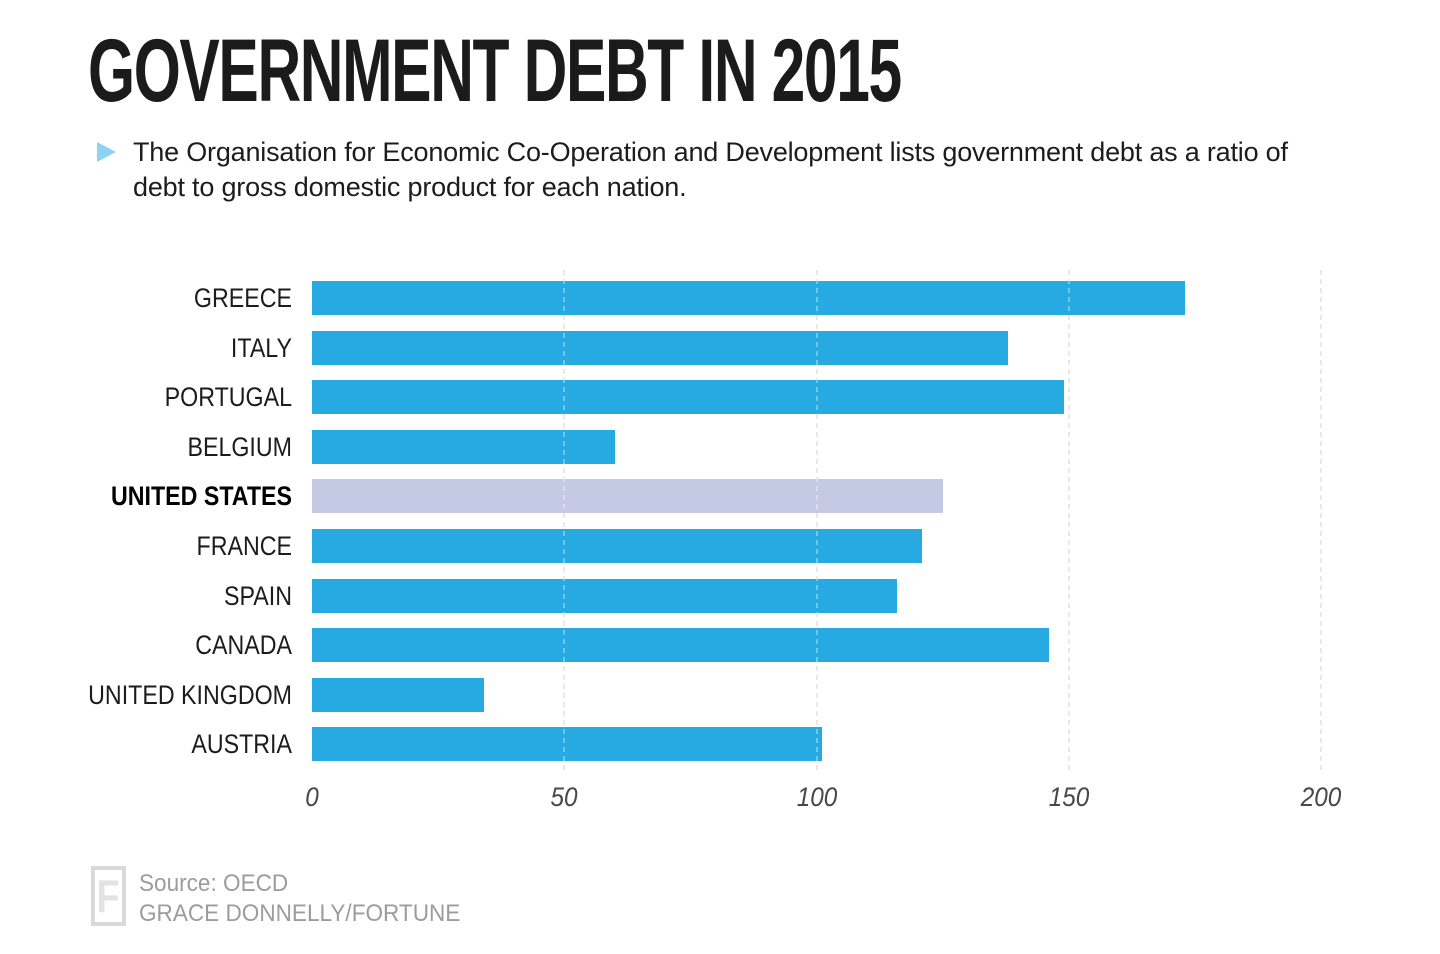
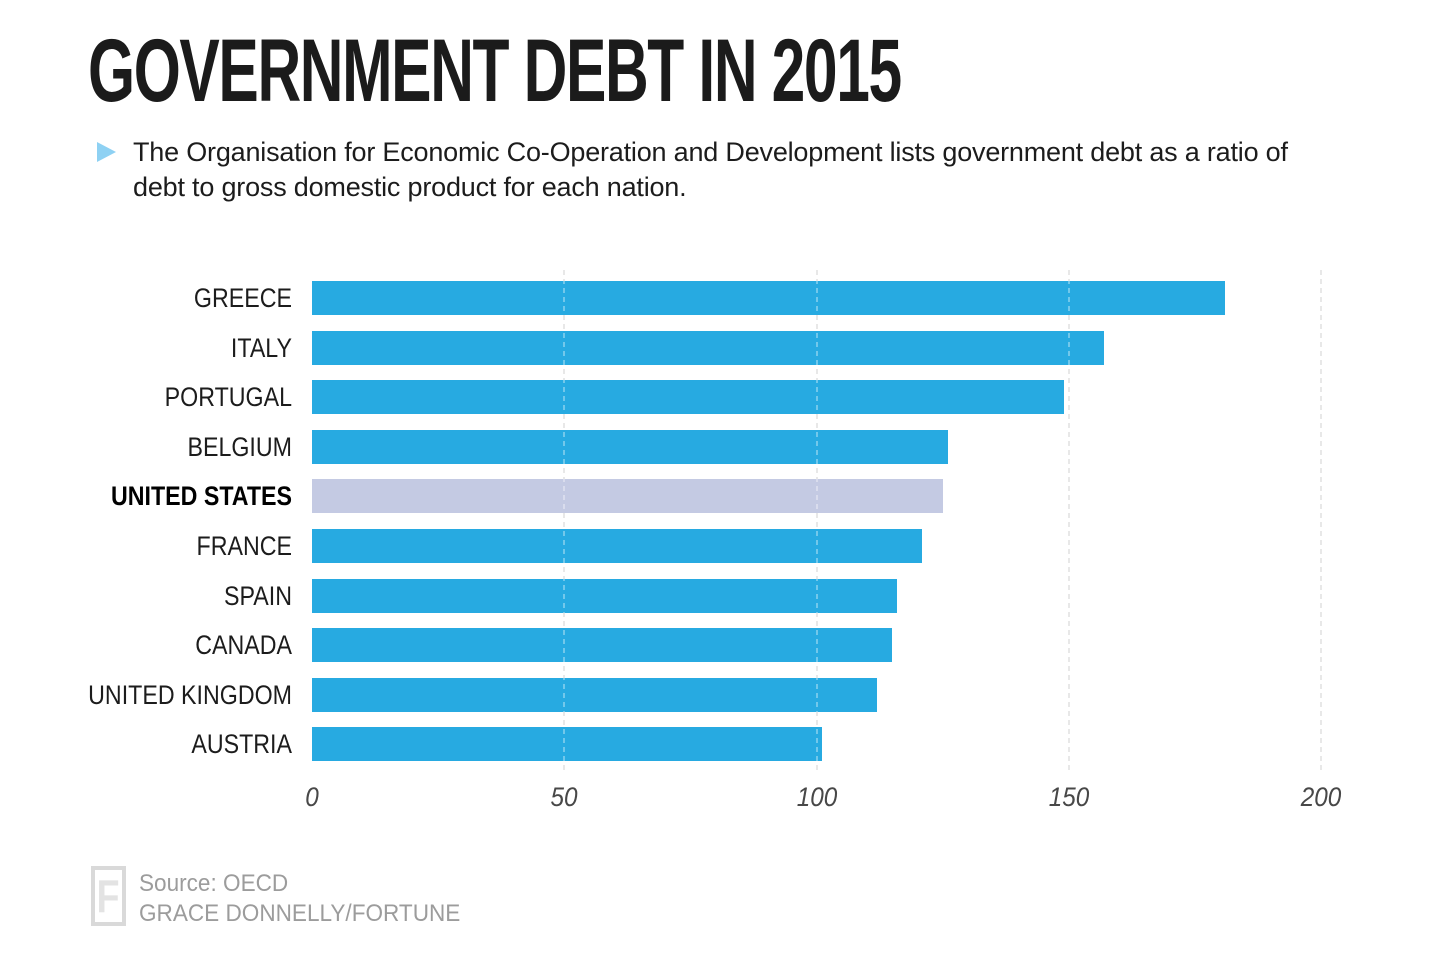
GREECE: 173 -> 181
ITALY: 138 -> 157
BELGIUM: 60 -> 126
CANADA: 146 -> 115
UNITED KINGDOM: 34 -> 112
